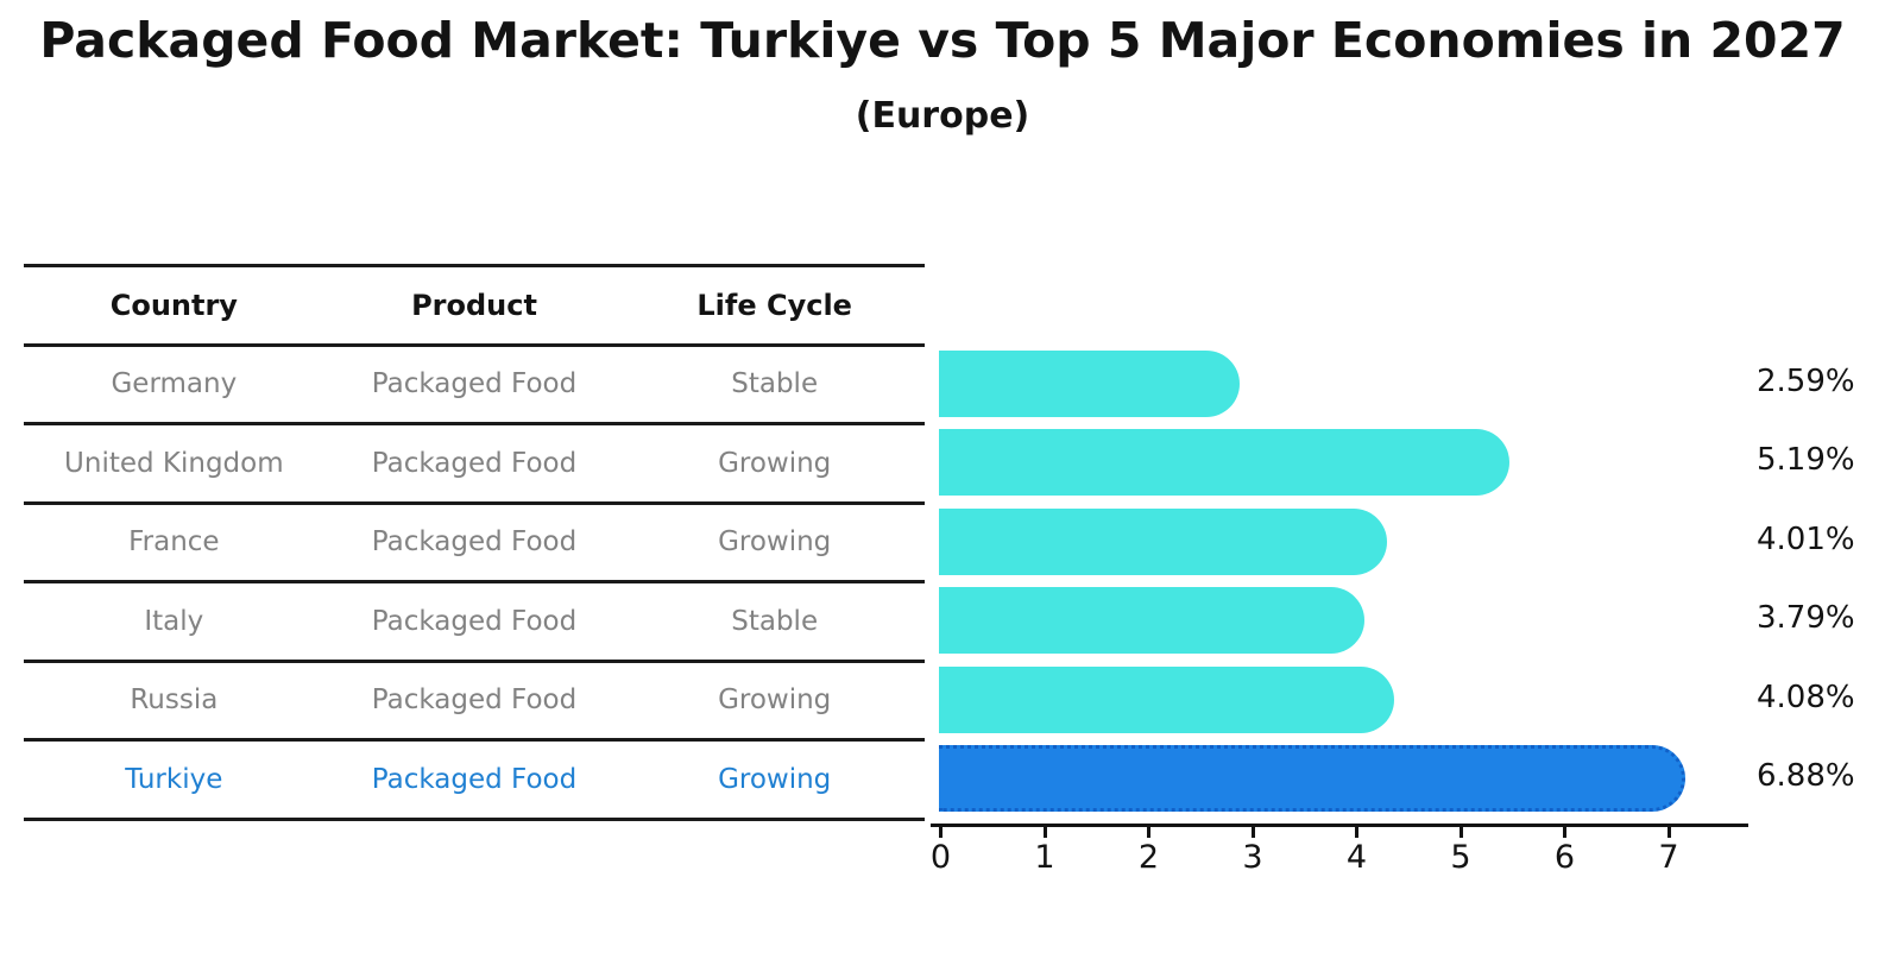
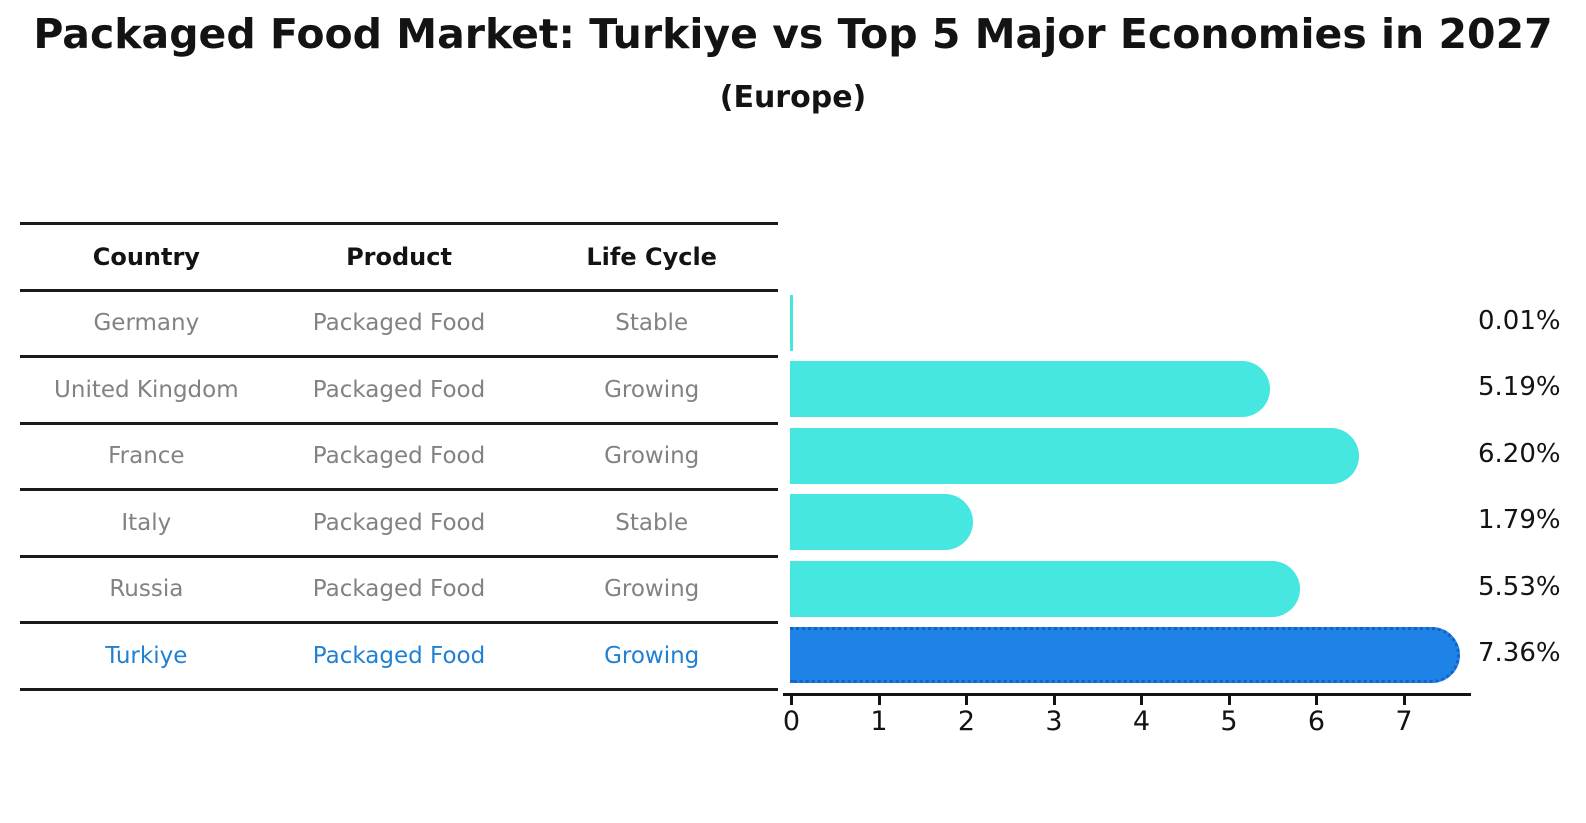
Germany: 2.59% -> 0.01%
France: 4.01% -> 6.20%
Italy: 3.79% -> 1.79%
Russia: 4.08% -> 5.53%
Turkiye: 6.88% -> 7.36%
